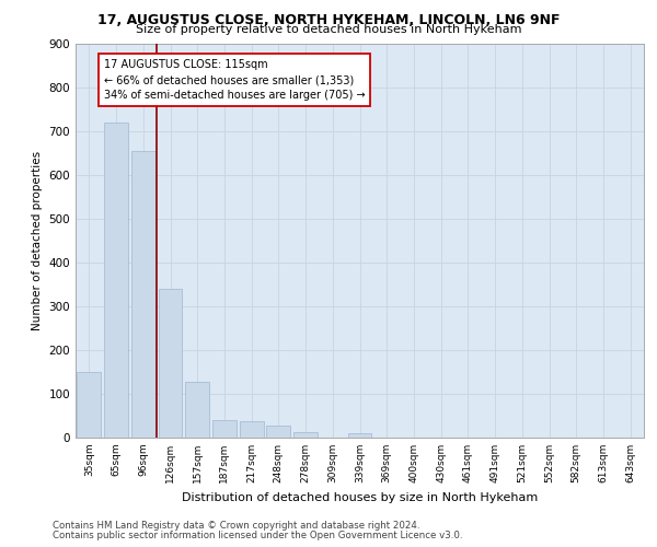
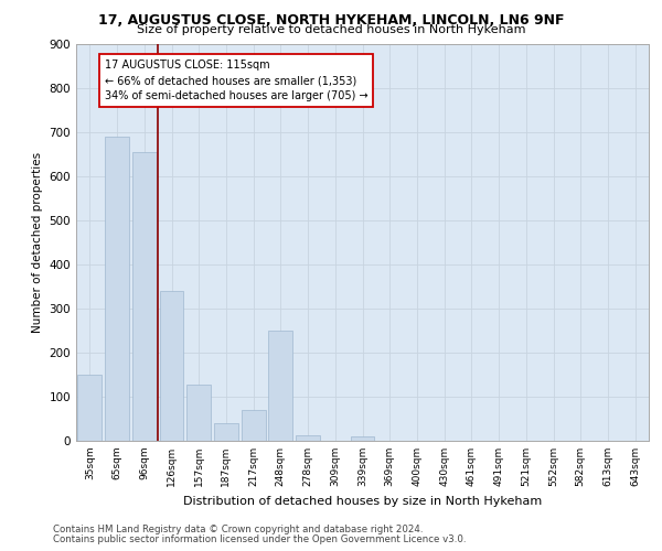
65sqm: 720 -> 690
217sqm: 38 -> 70
248sqm: 28 -> 250
